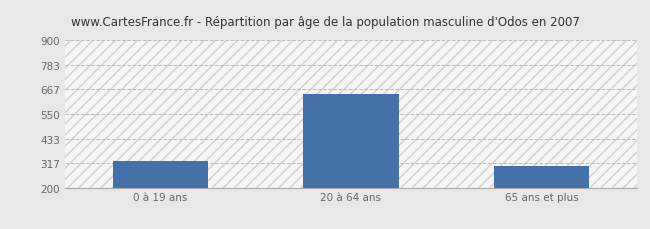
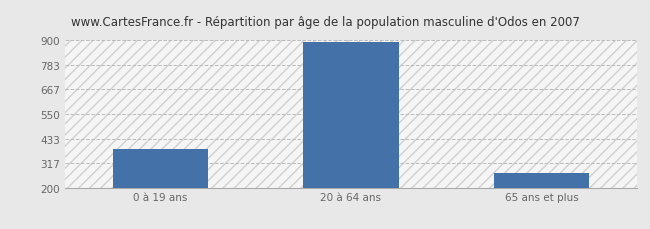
0 à 19 ans: 325 -> 382
20 à 64 ans: 645 -> 893
65 ans et plus: 305 -> 270
